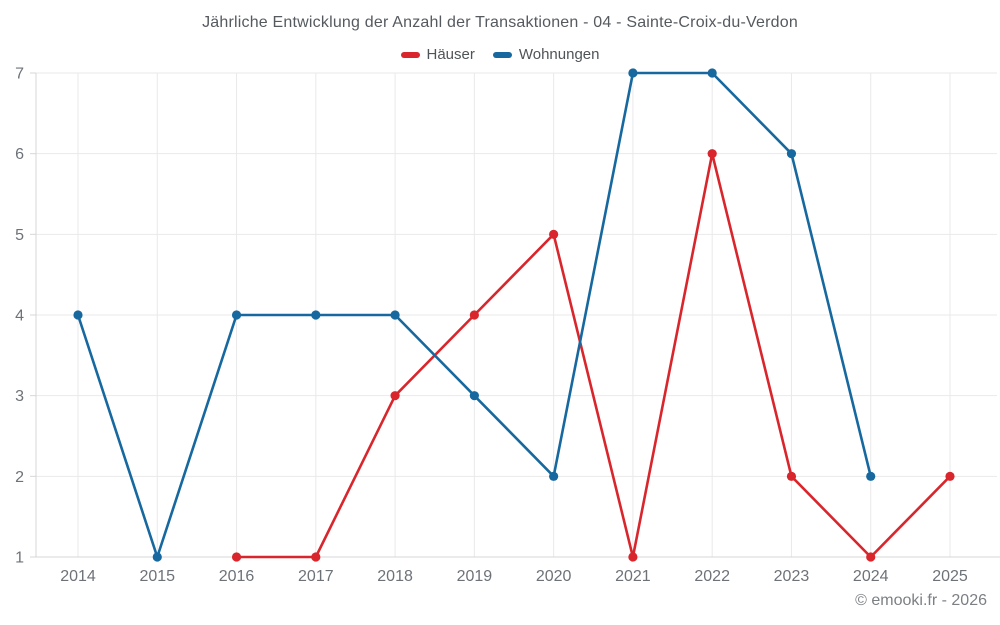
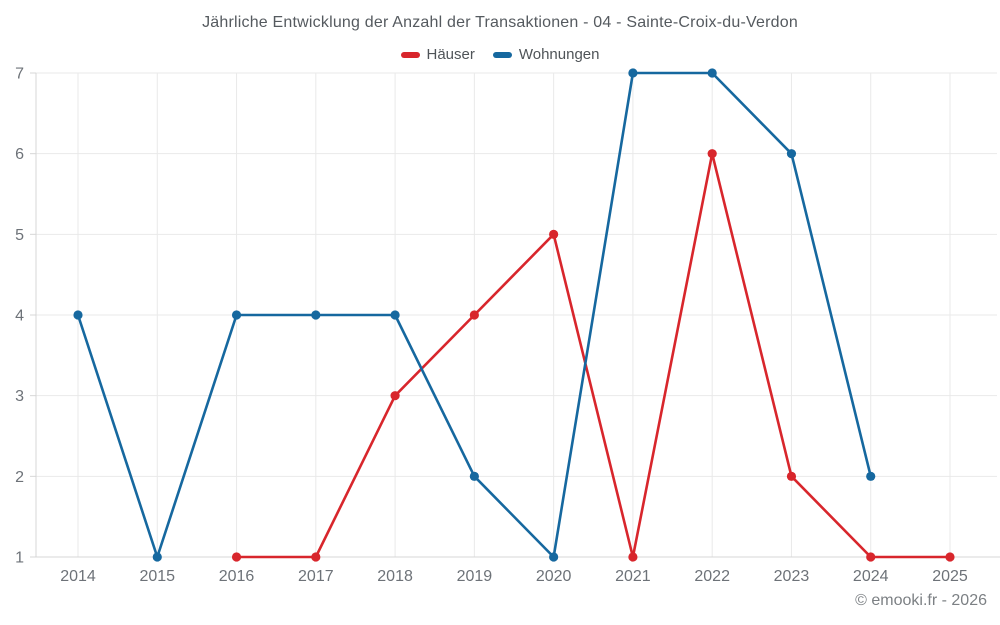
Wohnungen/2019: 3 -> 2
Wohnungen/2020: 2 -> 1
Häuser/2025: 2 -> 1
